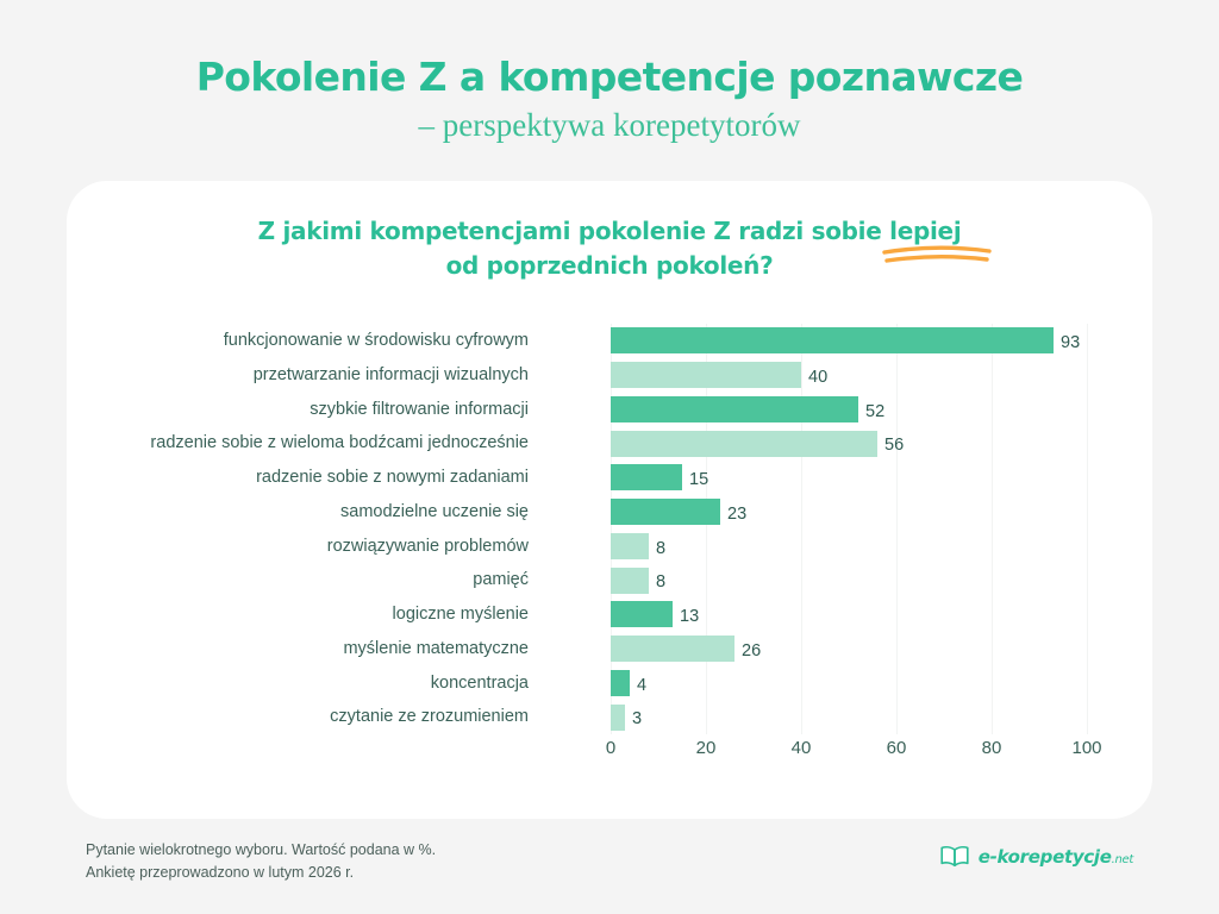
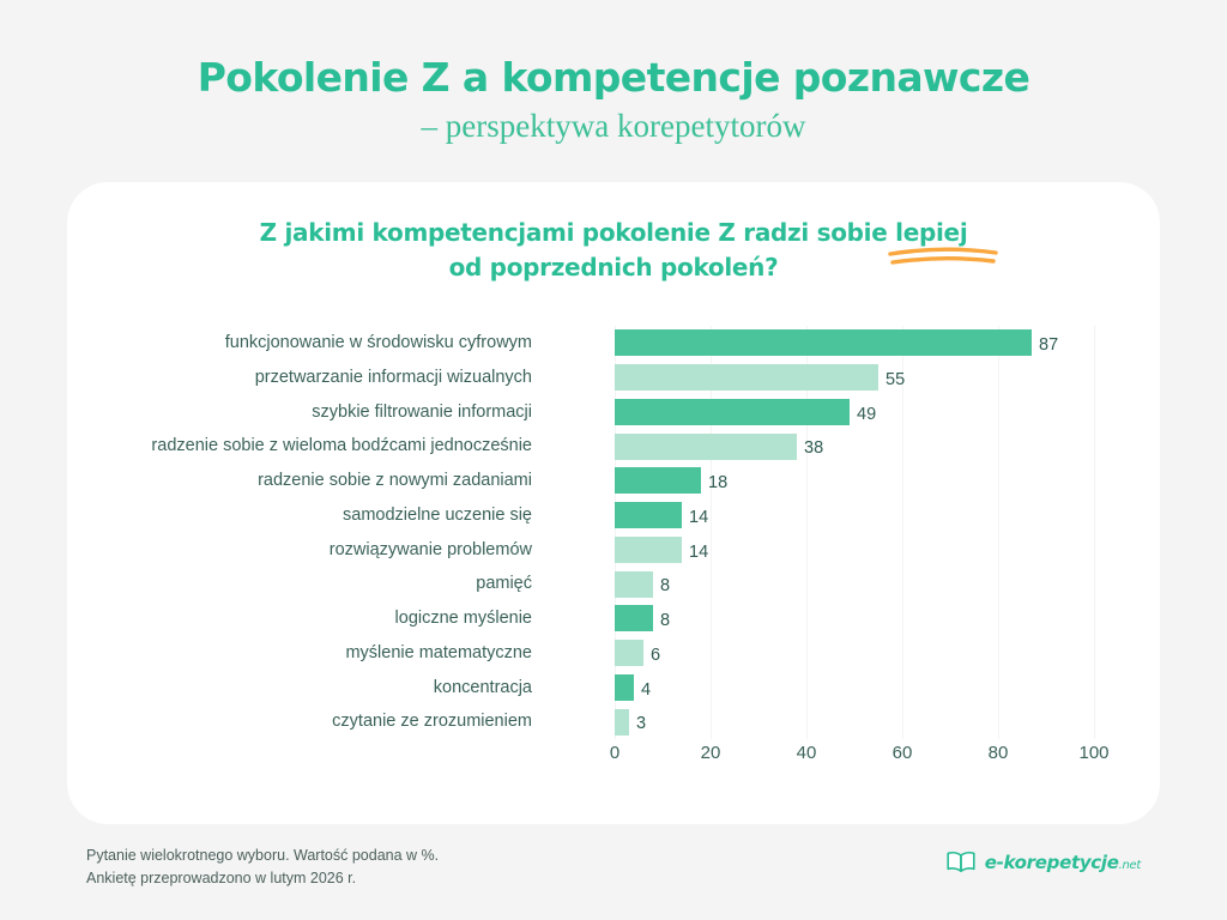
funkcjonowanie w środowisku cyfrowym: 93 -> 87
przetwarzanie informacji wizualnych: 40 -> 55
szybkie filtrowanie informacji: 52 -> 49
radzenie sobie z wieloma bodźcami jednocześnie: 56 -> 38
radzenie sobie z nowymi zadaniami: 15 -> 18
samodzielne uczenie się: 23 -> 14
rozwiązywanie problemów: 8 -> 14
logiczne myślenie: 13 -> 8
myślenie matematyczne: 26 -> 6
